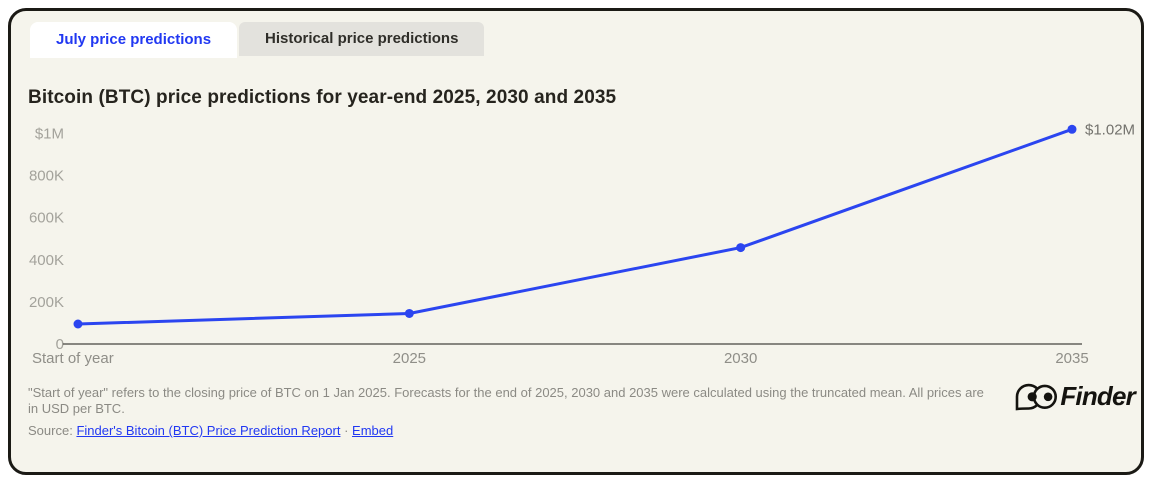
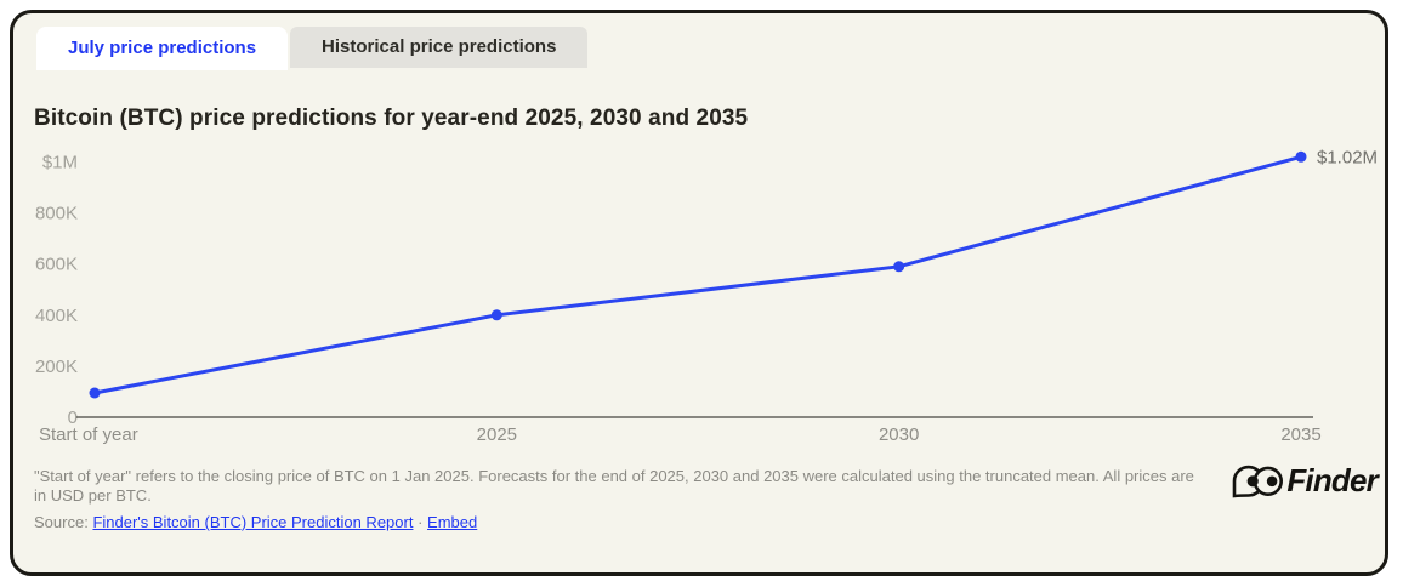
2025: 140K -> 400K
2030: 460K -> 590K
